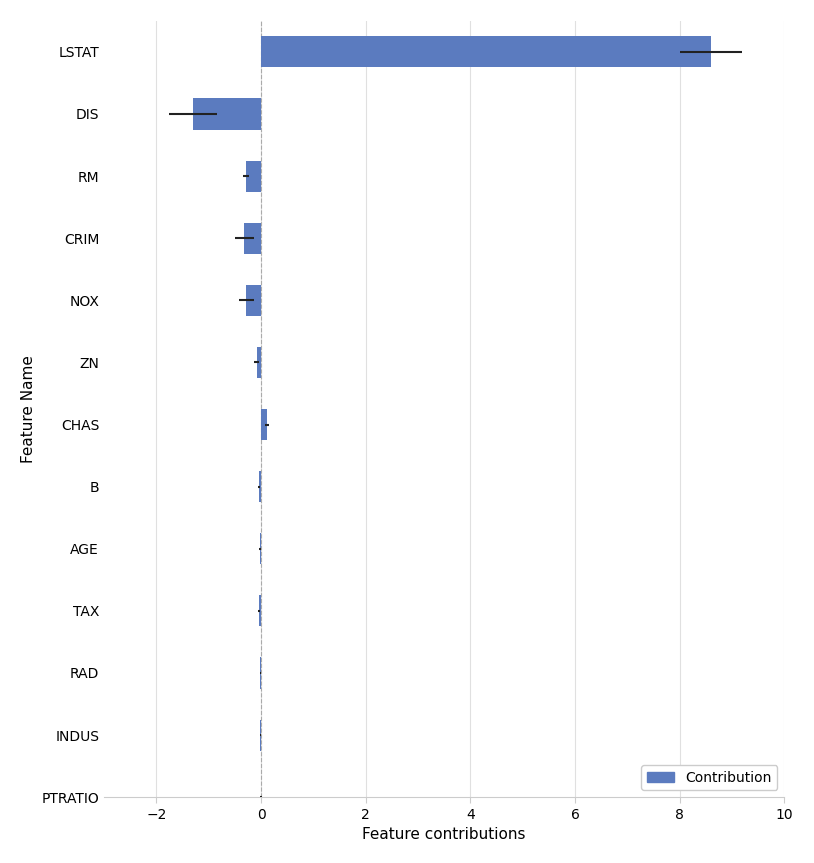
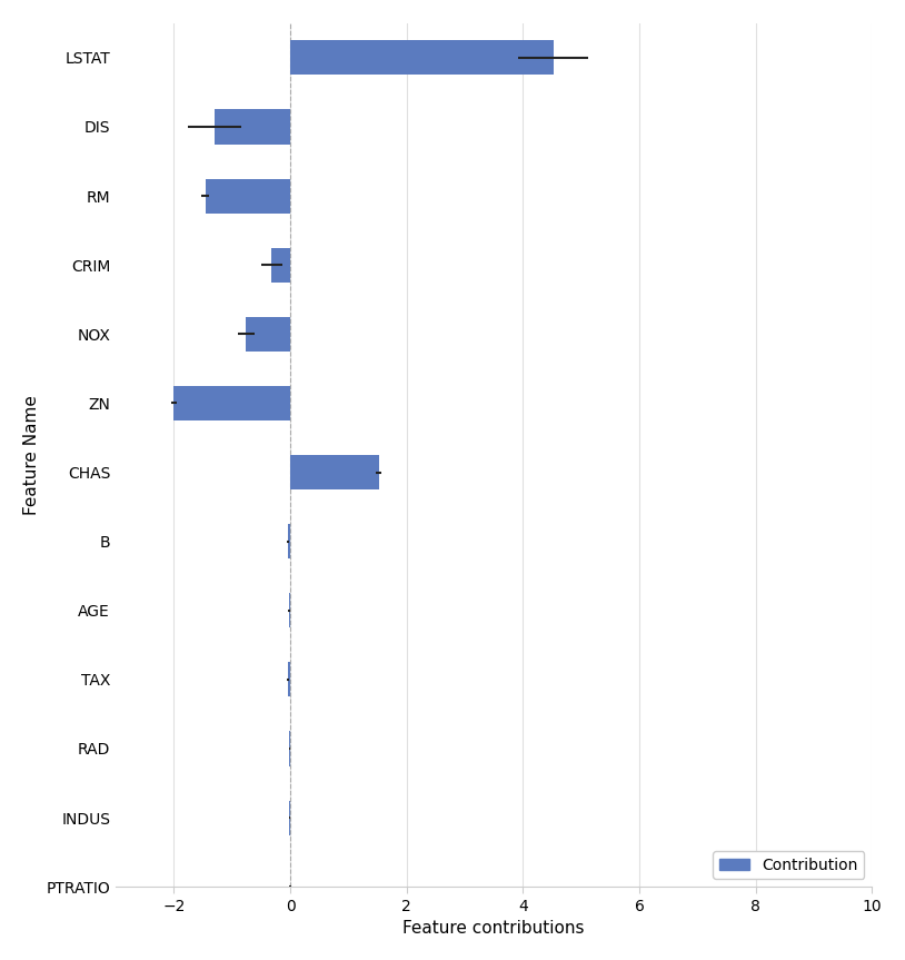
LSTAT: 8.60 -> 4.52
RM: -0.28 -> -1.46
NOX: -0.28 -> -0.76
ZN: -0.08 -> -2.00
CHAS: 0.12 -> 1.52
